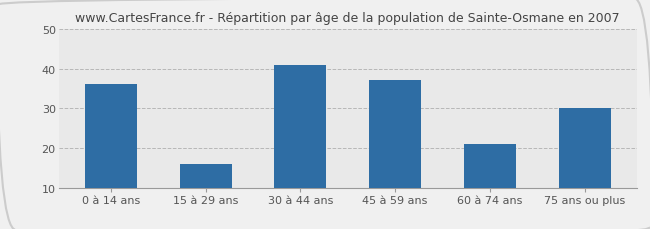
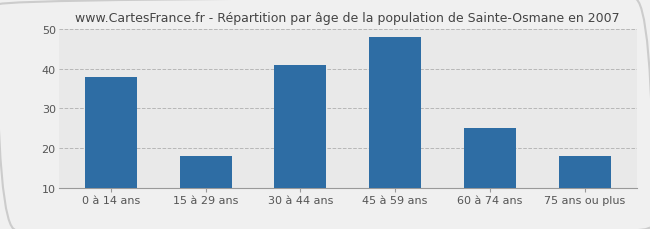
0 à 14 ans: 36 -> 38
15 à 29 ans: 16 -> 18
45 à 59 ans: 37 -> 48
60 à 74 ans: 21 -> 25
75 ans ou plus: 30 -> 18
